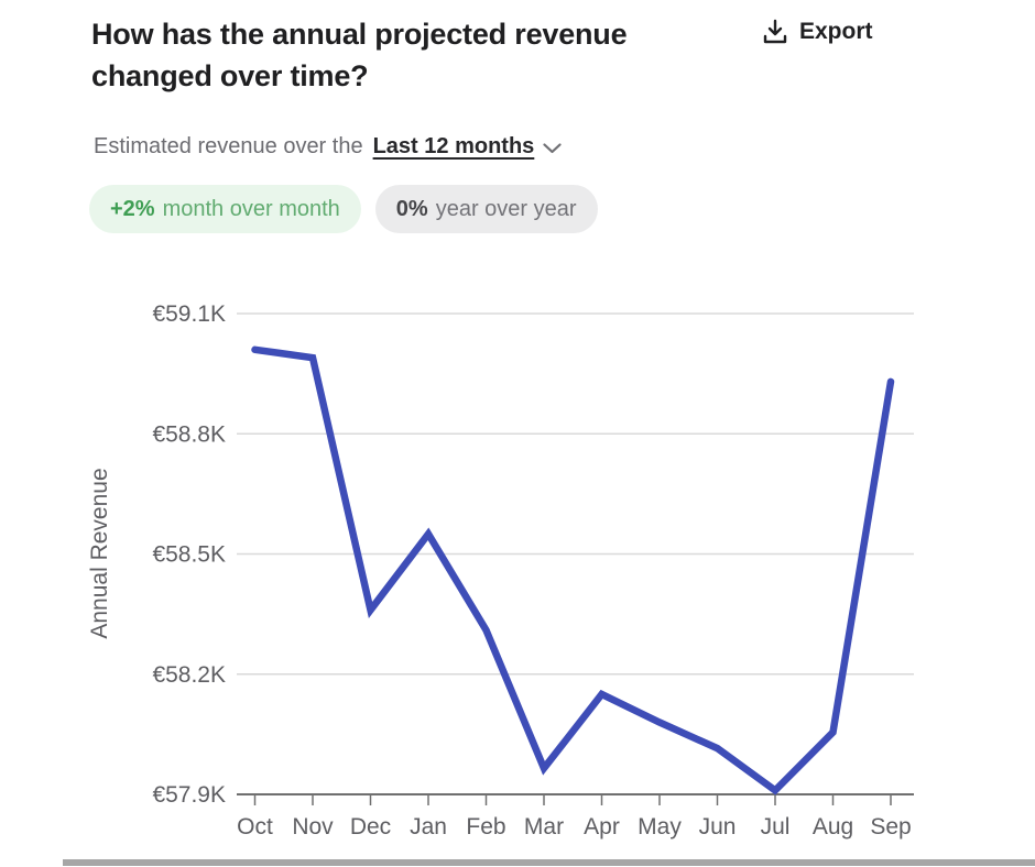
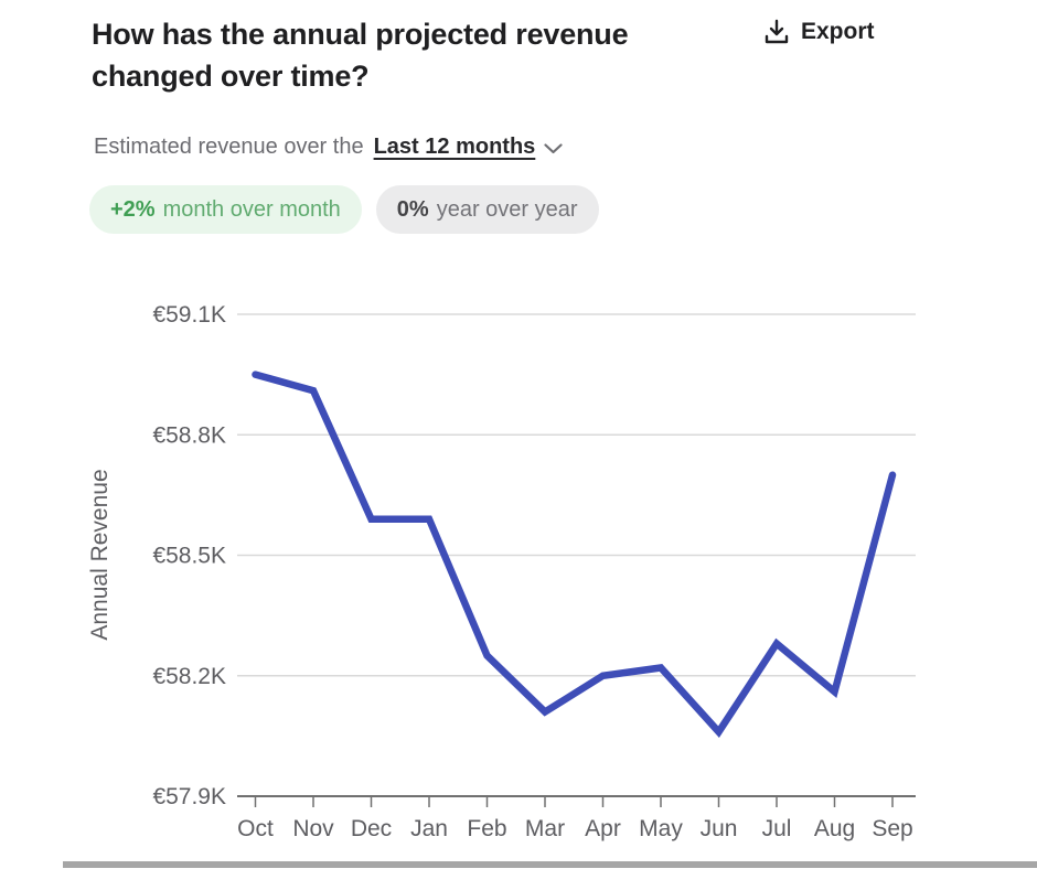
Oct: €59.01K -> €58.95K
Nov: €58.99K -> €58.91K
Dec: €58.36K -> €58.59K
Jan: €58.55K -> €58.59K
Feb: €58.31K -> €58.25K
Mar: €57.96K -> €58.11K
Apr: €58.15K -> €58.20K
May: €58.08K -> €58.22K
Jun: €58.02K -> €58.06K
Jul: €57.91K -> €58.28K
Aug: €58.06K -> €58.16K
Sep: €58.93K -> €58.70K
